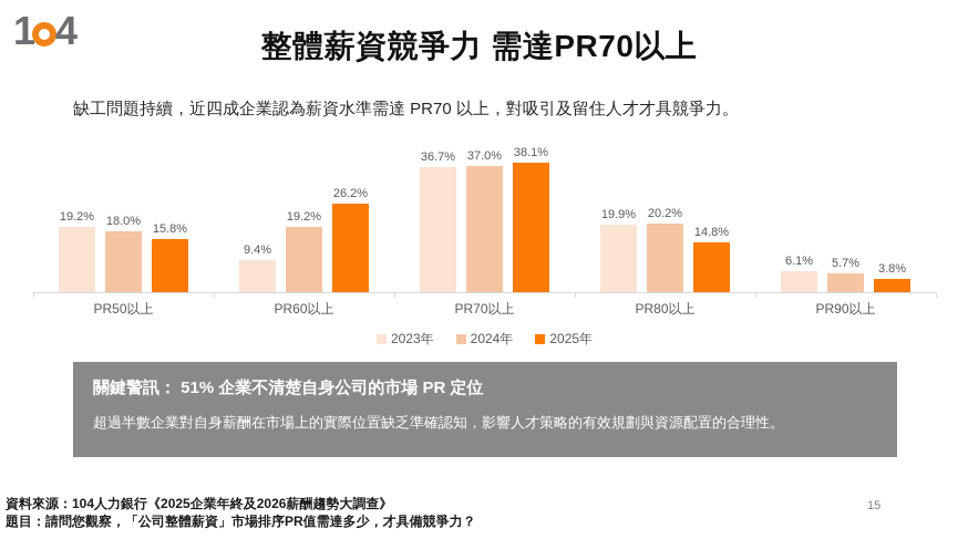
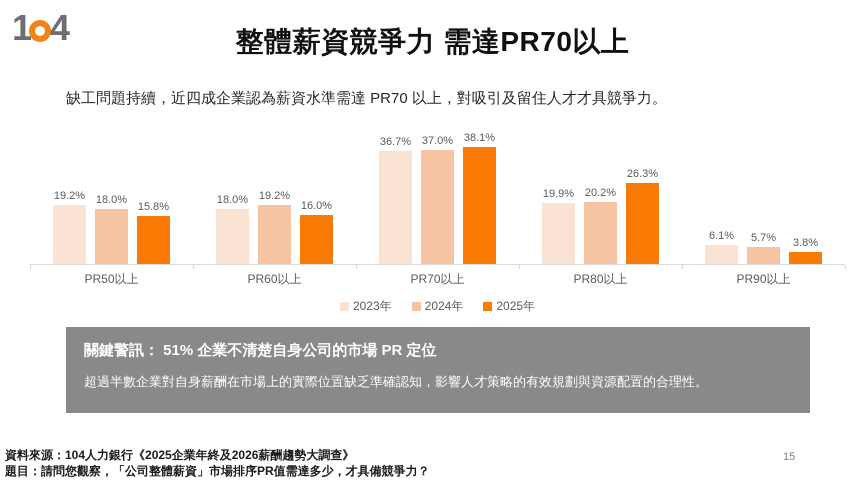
2023年/PR60以上: 9.4% -> 18.0%
2025年/PR60以上: 26.2% -> 16.0%
2025年/PR80以上: 14.8% -> 26.3%
